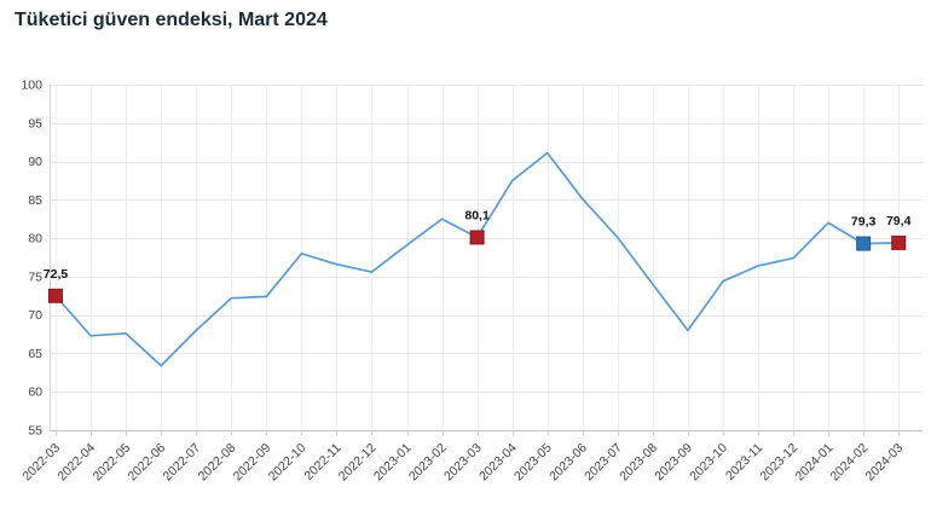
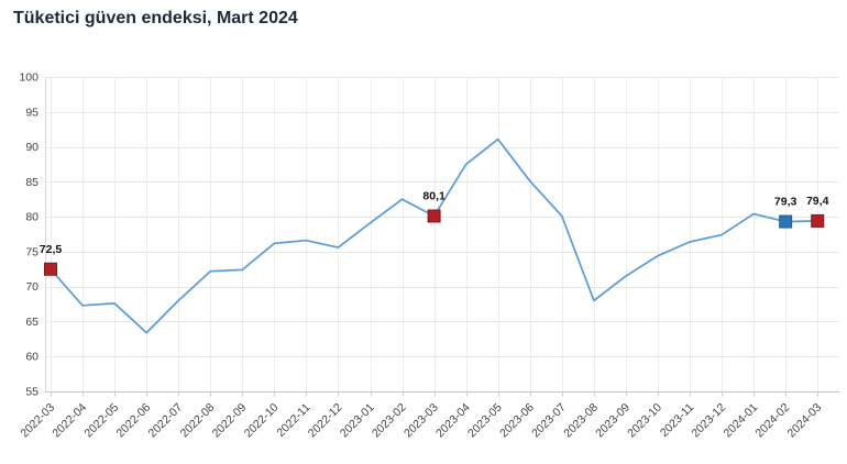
2022-10: 78 -> 76
2023-08: 74 -> 68
2023-09: 68 -> 72
2024-01: 82 -> 80
